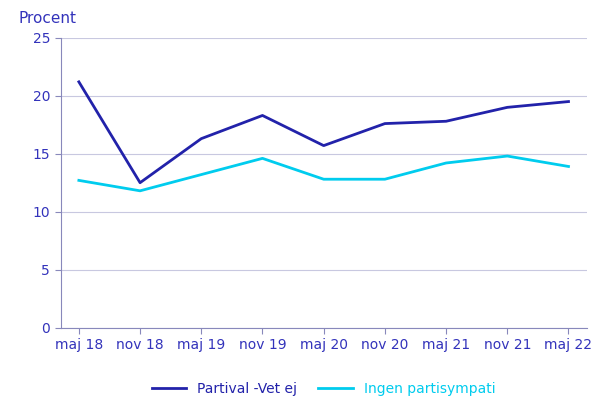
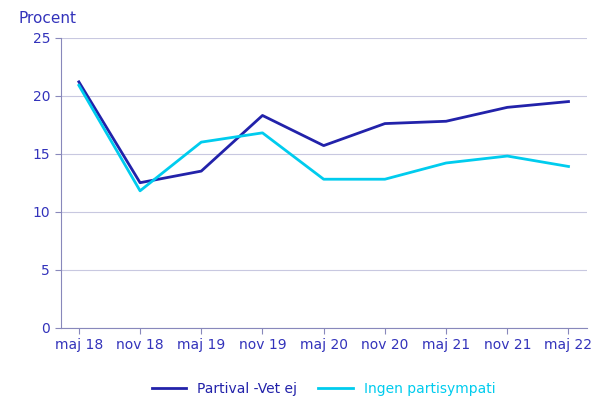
Ingen partisympati/maj 18: 12.7 -> 20.9
Partival -Vet ej/maj 19: 16.3 -> 13.5
Ingen partisympati/maj 19: 13.2 -> 16.0
Ingen partisympati/nov 19: 14.6 -> 16.8
